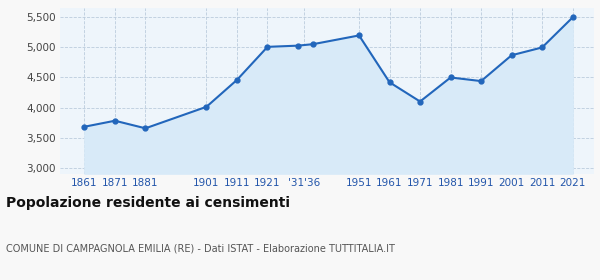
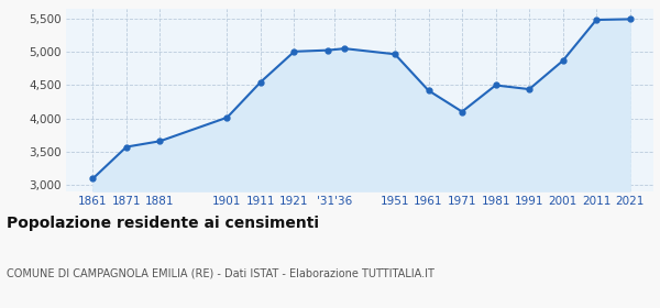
1861: 3,680 -> 3,090
1871: 3,780 -> 3,570
1911: 4,460 -> 4,550
1951: 5,200 -> 4,970
2011: 5,000 -> 5,490
